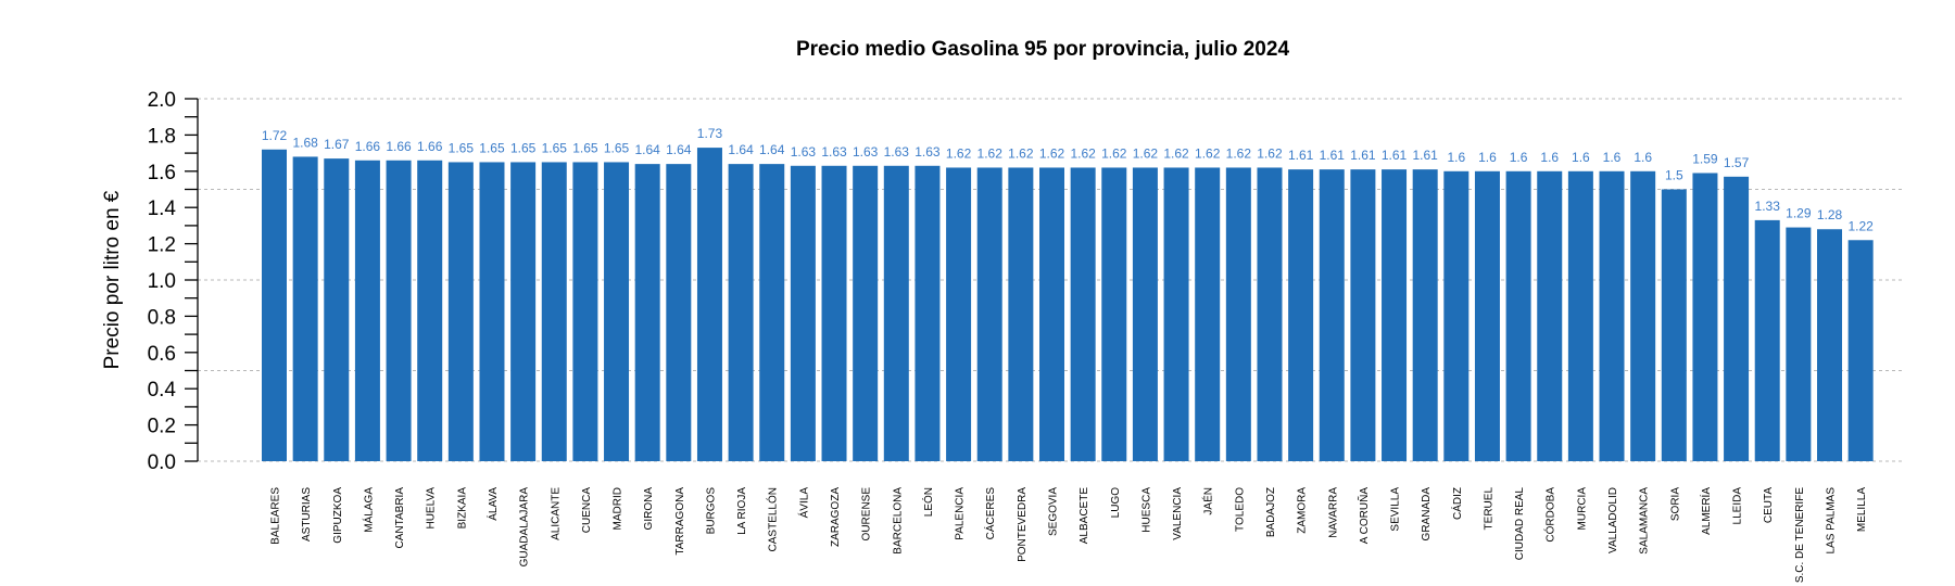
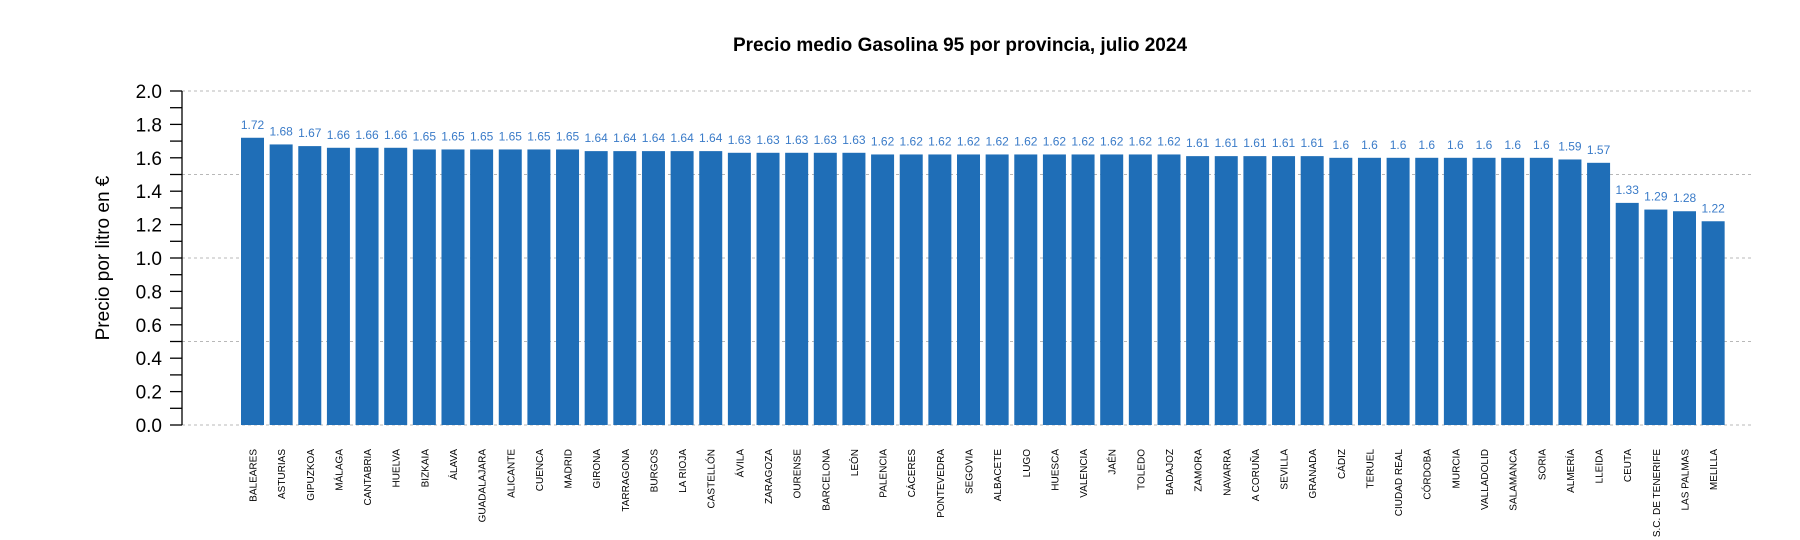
BURGOS: 1.73 -> 1.64
SORIA: 1.5 -> 1.6
